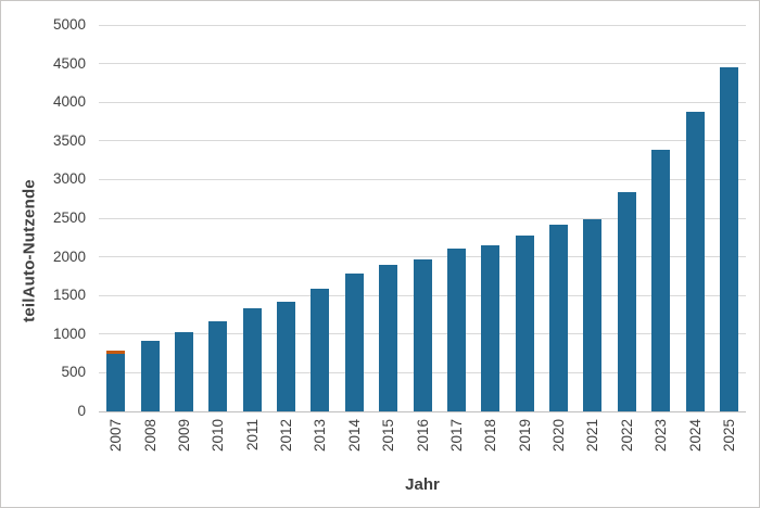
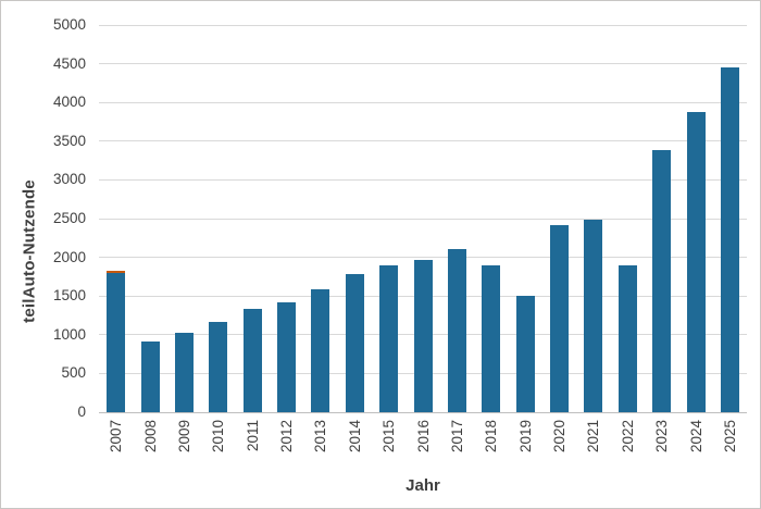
teilAuto-Nutzende/2007: 800 -> 1800
teilAuto-Nutzende/2018: 2200 -> 1900
teilAuto-Nutzende/2019: 2300 -> 1500
teilAuto-Nutzende/2022: 2800 -> 1900
